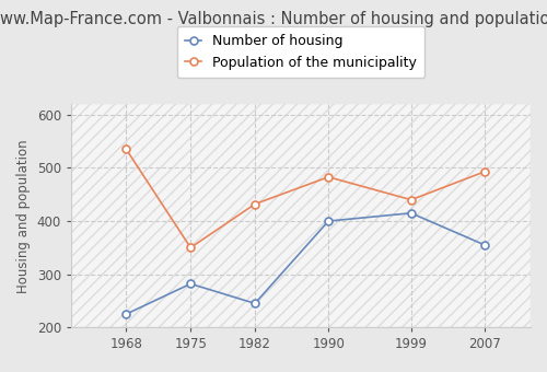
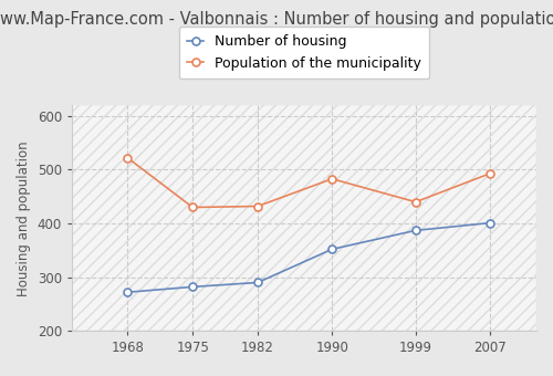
Number of housing/1968: 225 -> 272
Population of the municipality/1968: 535 -> 522
Population of the municipality/1975: 350 -> 430
Number of housing/1982: 245 -> 290
Number of housing/1990: 400 -> 352
Number of housing/1999: 415 -> 387
Number of housing/2007: 355 -> 401
